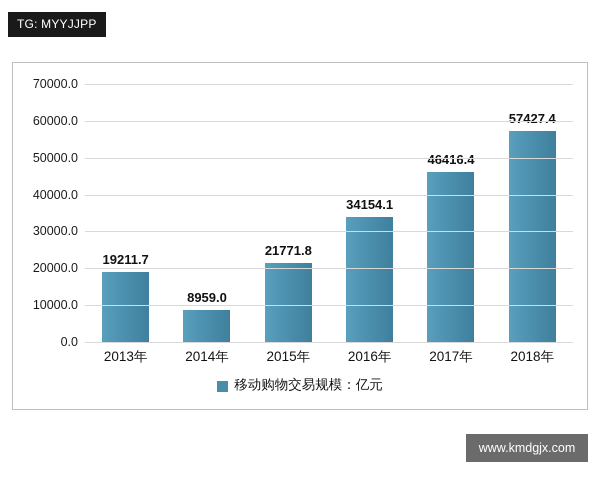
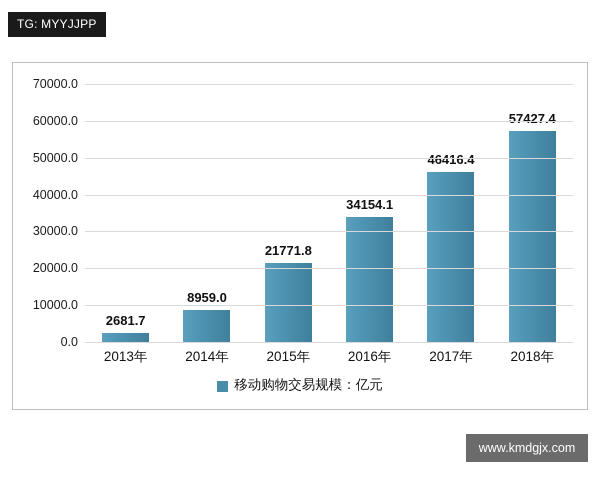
2013年: 19211.7 -> 2681.7
